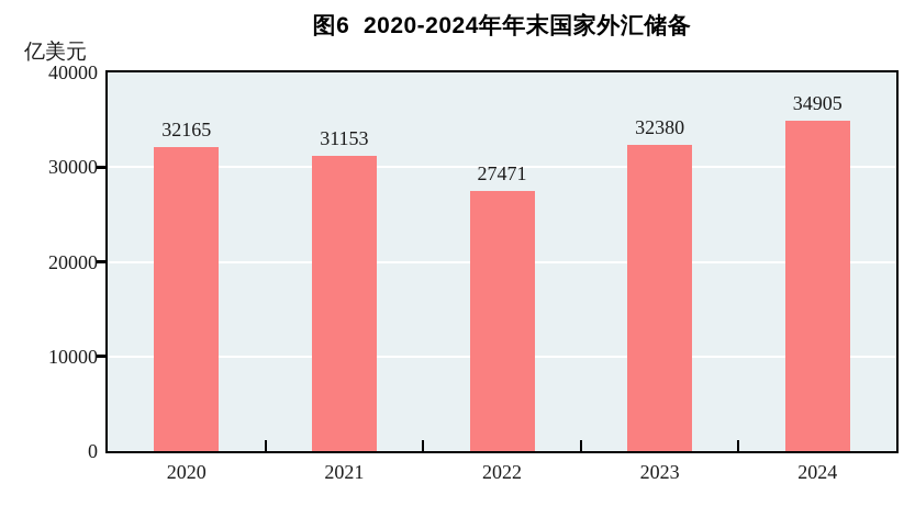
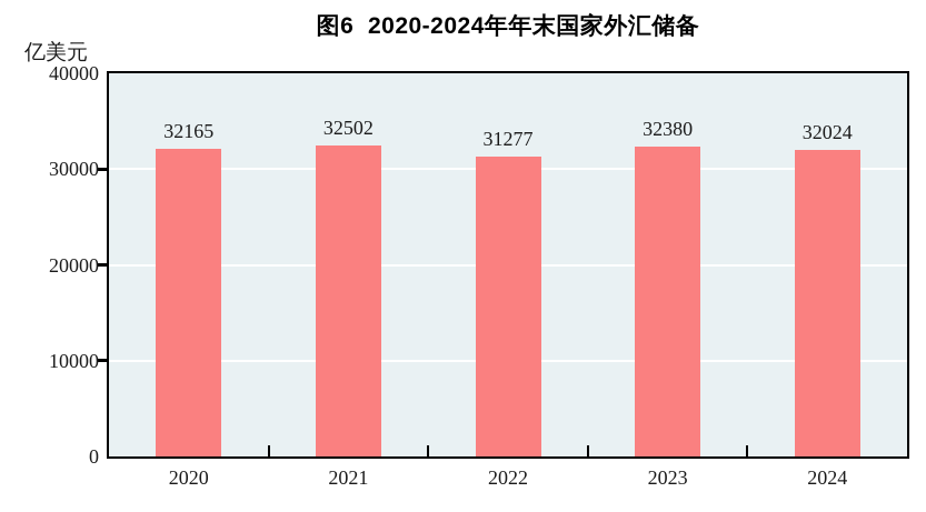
2021: 31153 -> 32502
2022: 27471 -> 31277
2024: 34905 -> 32024
